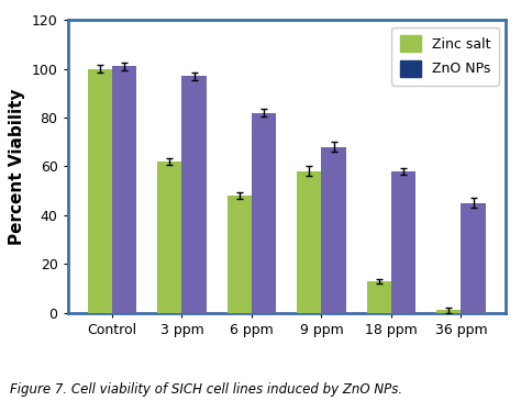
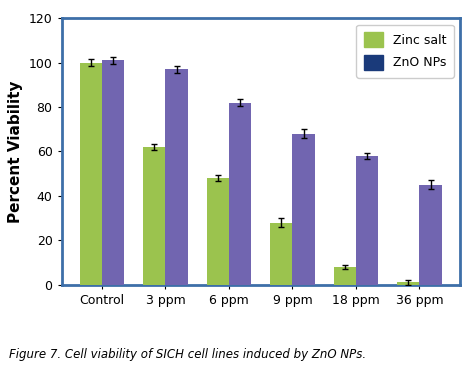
Zinc salt/9 ppm: 58 -> 28
Zinc salt/18 ppm: 13 -> 8
